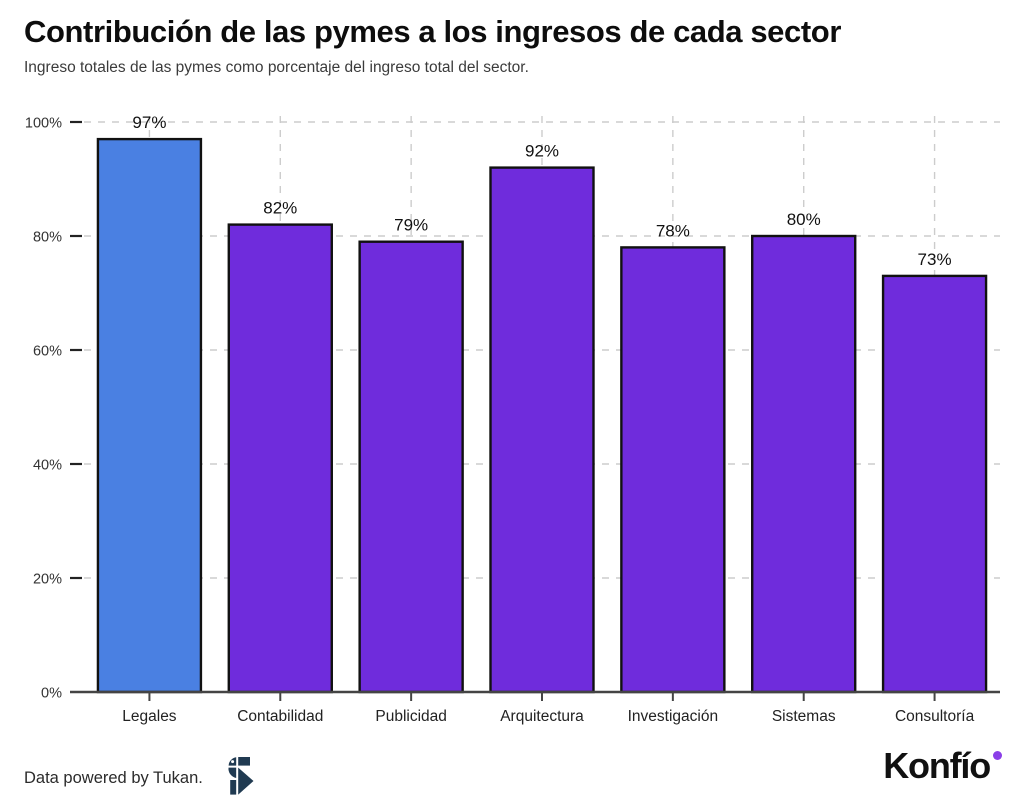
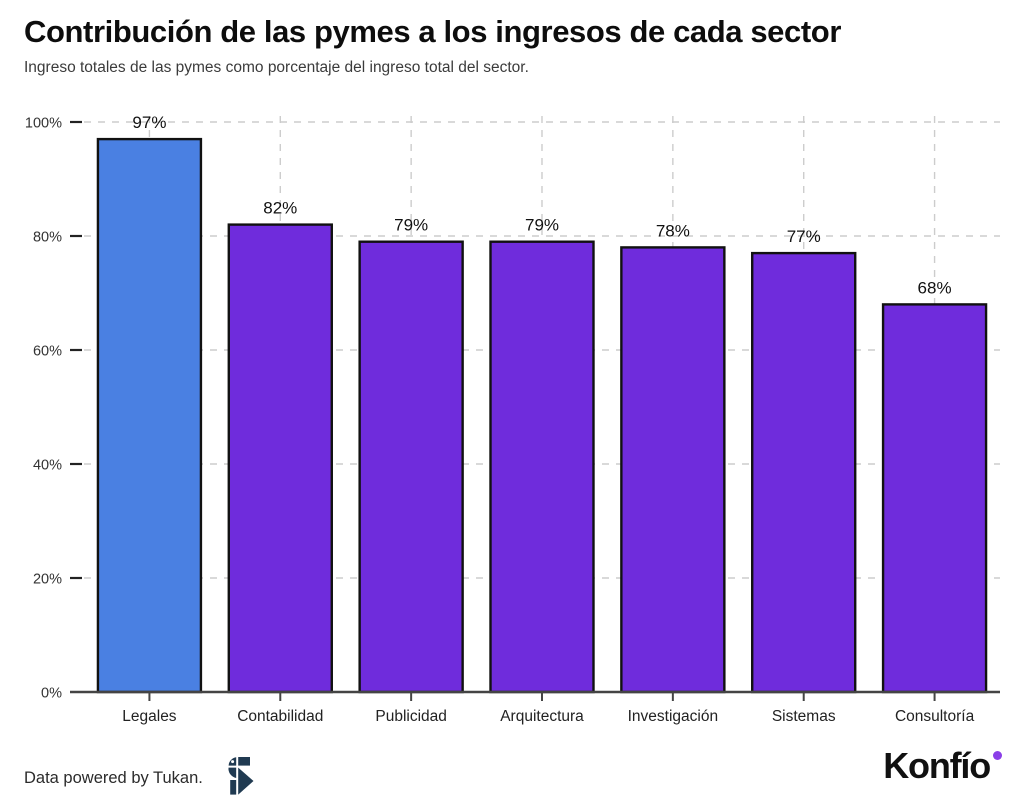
Arquitectura: 92% -> 79%
Sistemas: 80% -> 77%
Consultoría: 73% -> 68%
